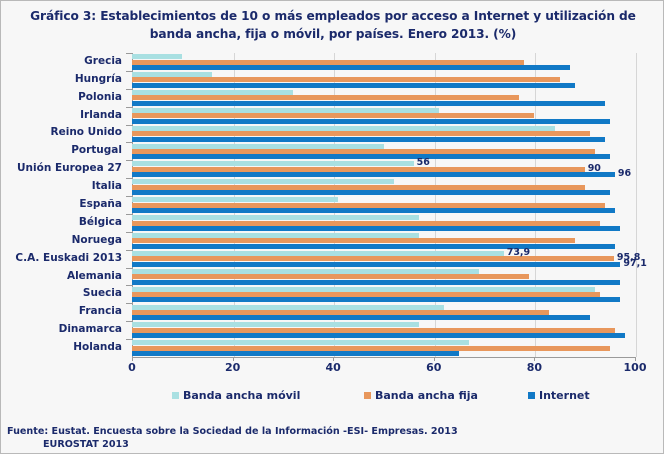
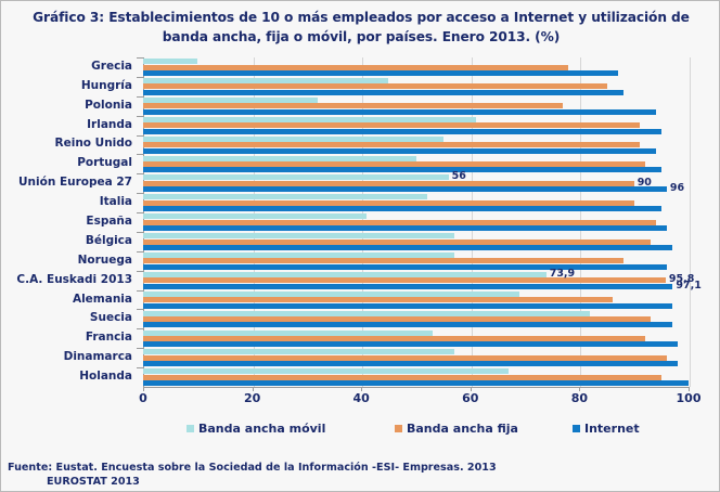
Banda ancha móvil/Hungría: 16 -> 45
Banda ancha fija/Irlanda: 80 -> 91
Banda ancha móvil/Reino Unido: 84 -> 55
Banda ancha fija/Alemania: 79 -> 86
Banda ancha móvil/Suecia: 92 -> 82
Banda ancha móvil/Francia: 62 -> 53
Banda ancha fija/Francia: 83 -> 92
Internet/Francia: 91 -> 98
Internet/Holanda: 65 -> 100
